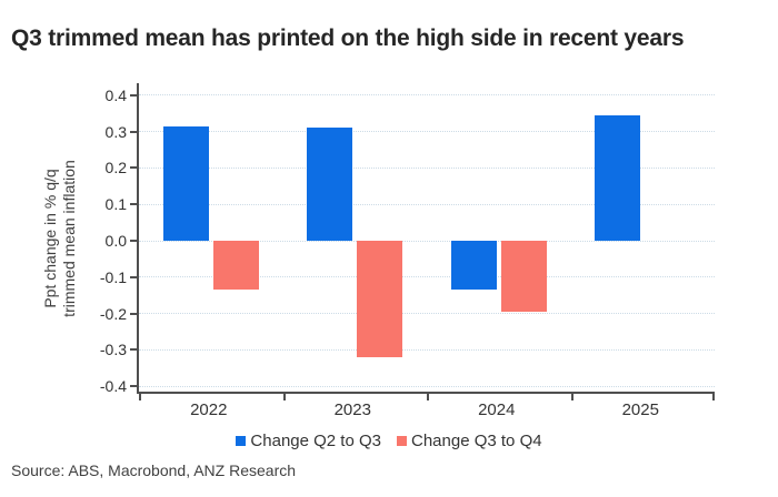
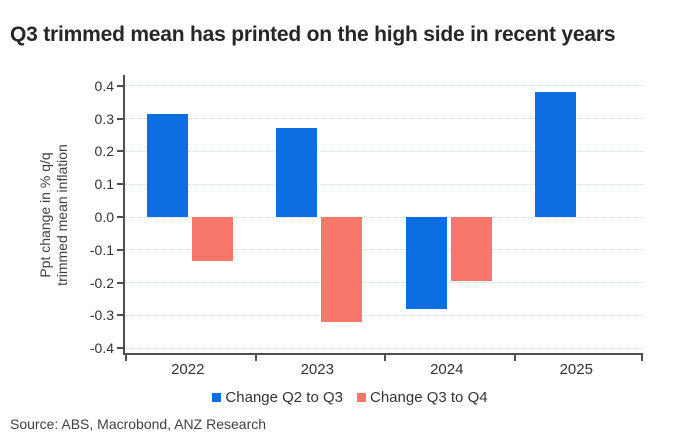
Change Q2 to Q3/2023: 0.31 -> 0.27
Change Q2 to Q3/2024: -0.14 -> -0.28
Change Q2 to Q3/2025: 0.34 -> 0.38
